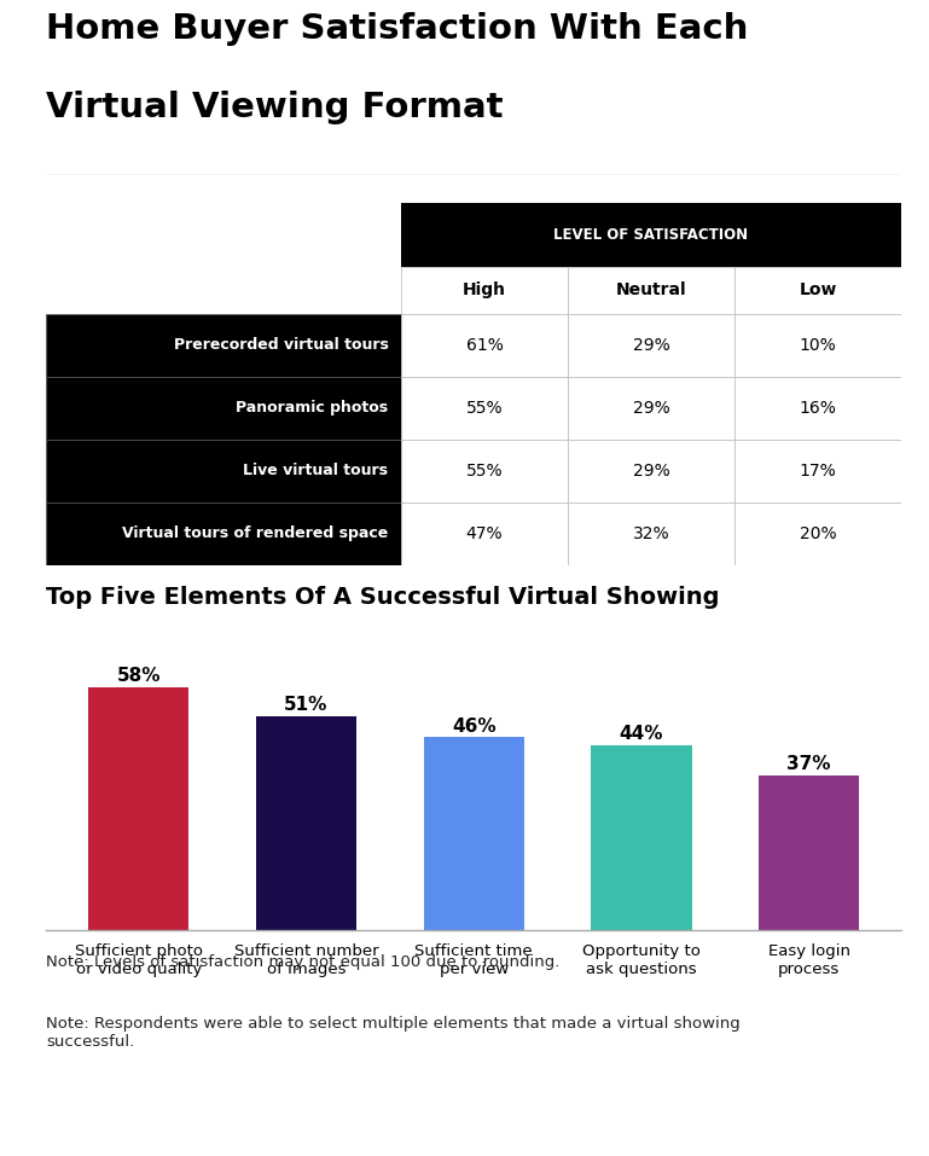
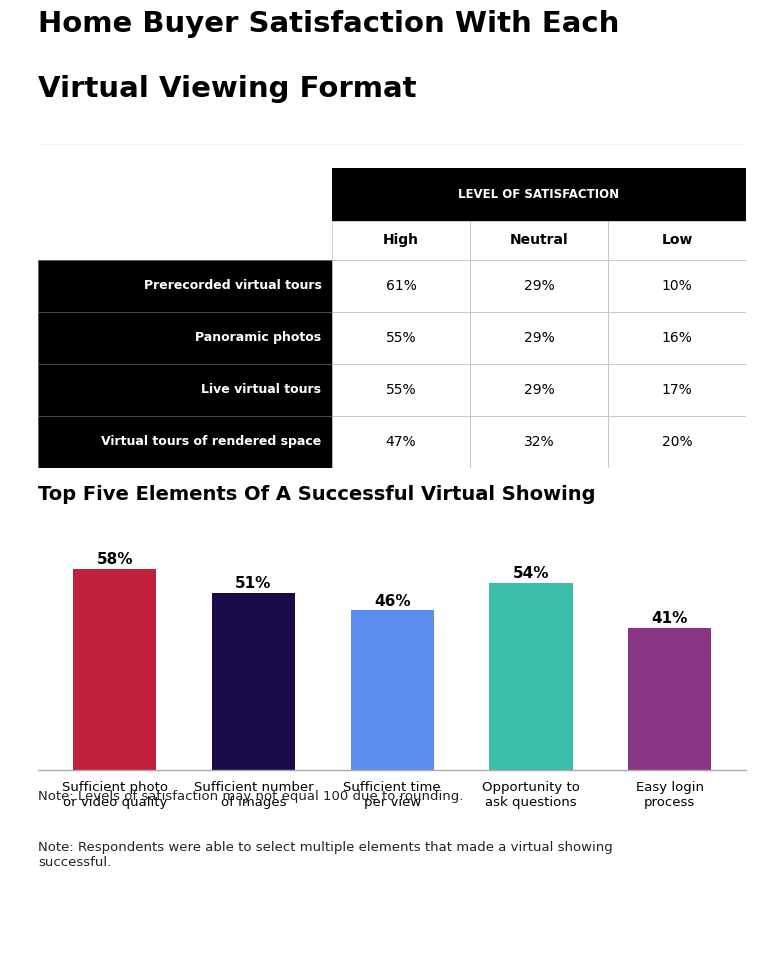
Opportunity to ask questions: 44% -> 54%
Easy login process: 37% -> 41%
